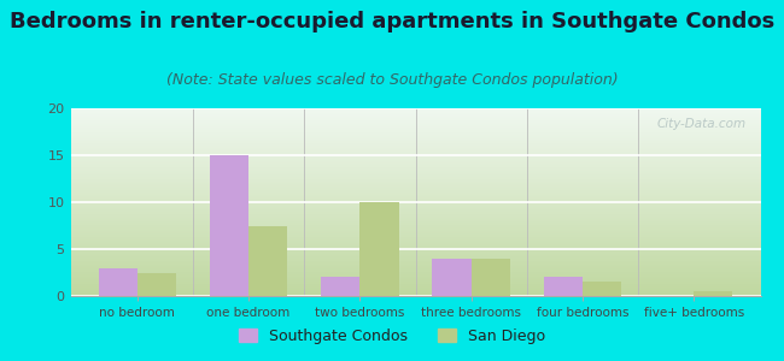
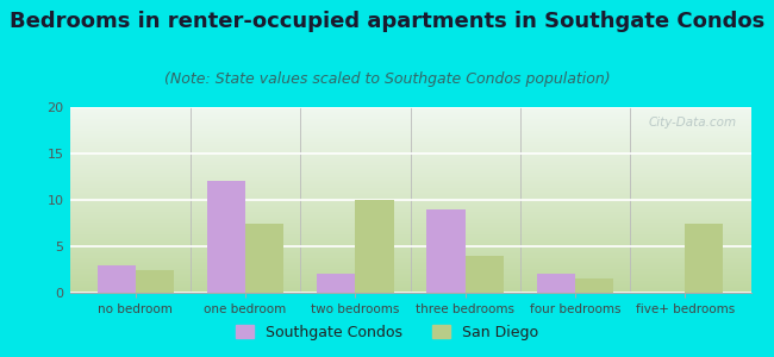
Southgate Condos/one bedroom: 15 -> 12
Southgate Condos/three bedrooms: 4 -> 9
San Diego/five+ bedrooms: 0.5 -> 7.4
